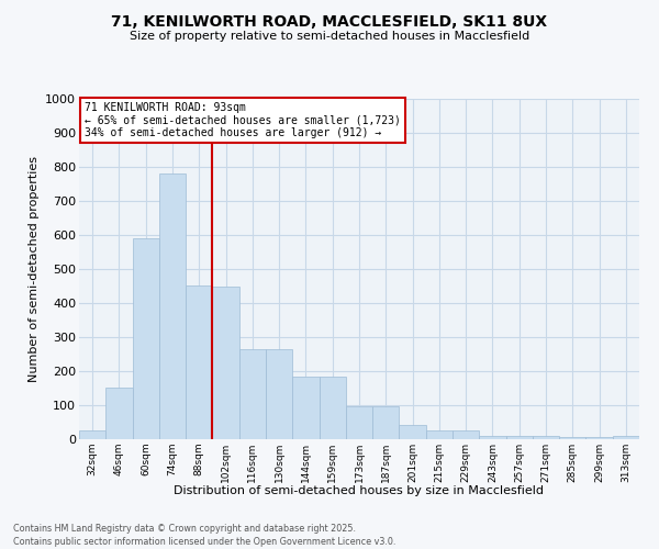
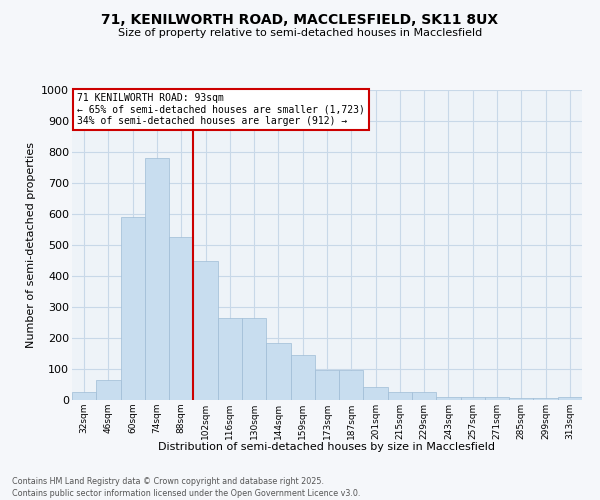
46sqm: 153 -> 65
88sqm: 453 -> 525
159sqm: 183 -> 145
